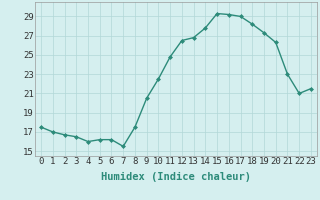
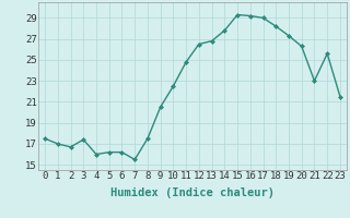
3: 16.5 -> 17.4
22: 21.0 -> 25.6
